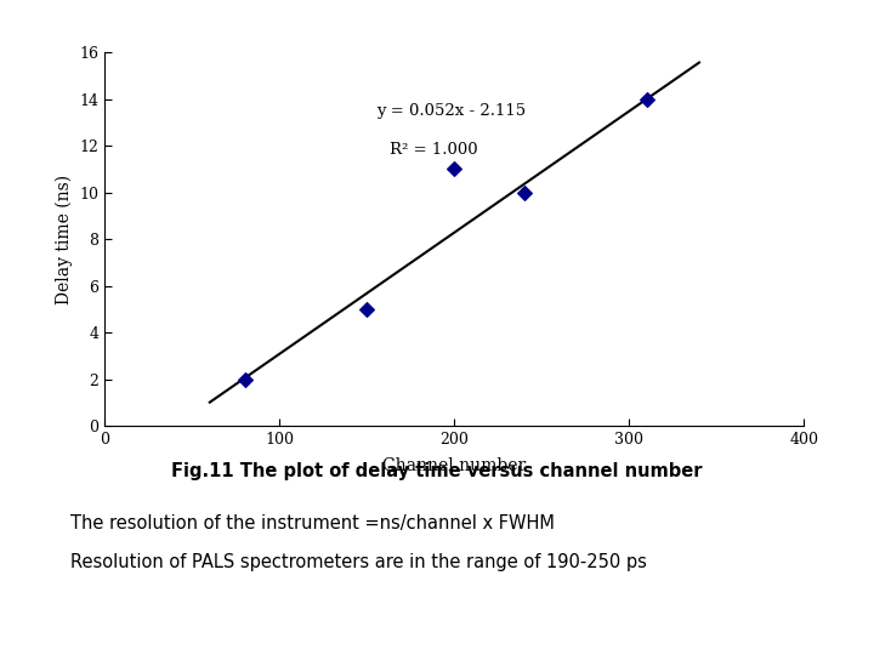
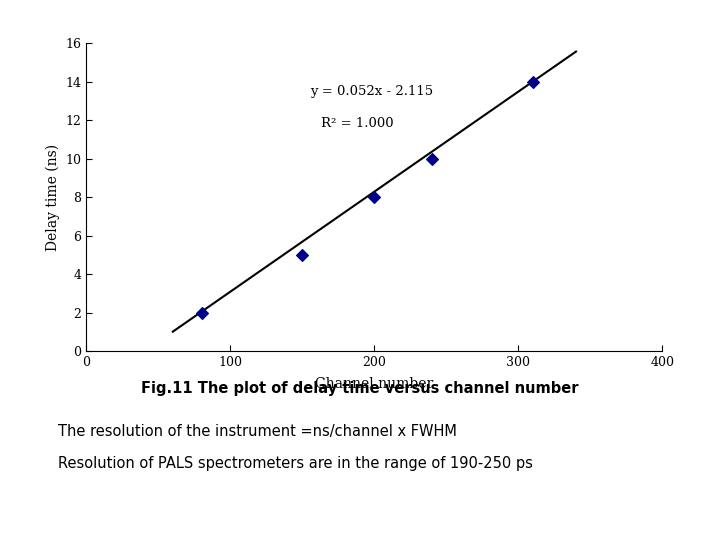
200: 11 -> 8
